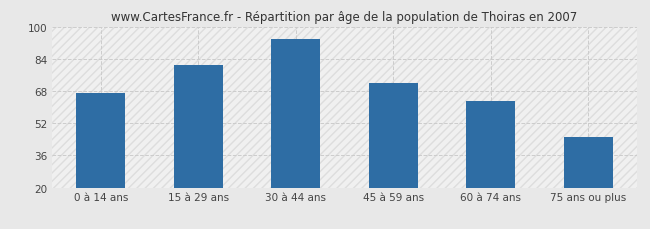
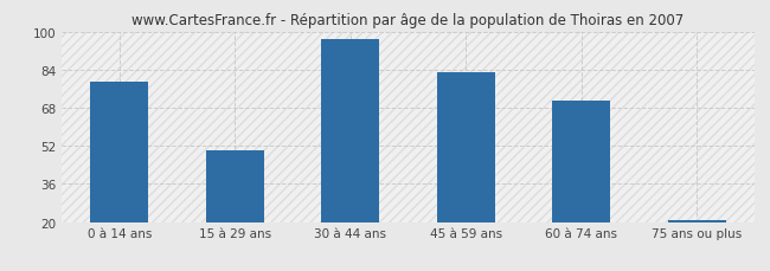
0 à 14 ans: 67 -> 79
15 à 29 ans: 81 -> 50
30 à 44 ans: 94 -> 97
45 à 59 ans: 72 -> 83
60 à 74 ans: 63 -> 71
75 ans ou plus: 45 -> 21
